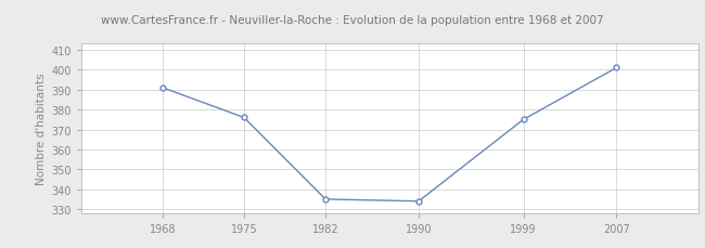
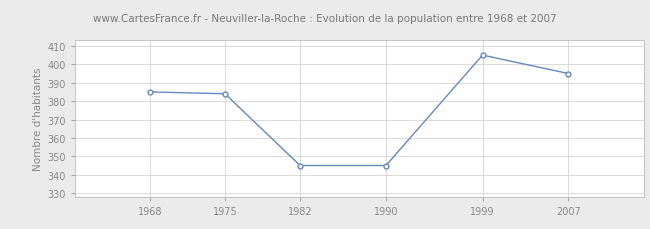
1968: 391 -> 385
1975: 376 -> 384
1982: 335 -> 345
1990: 334 -> 345
1999: 375 -> 405
2007: 401 -> 395
